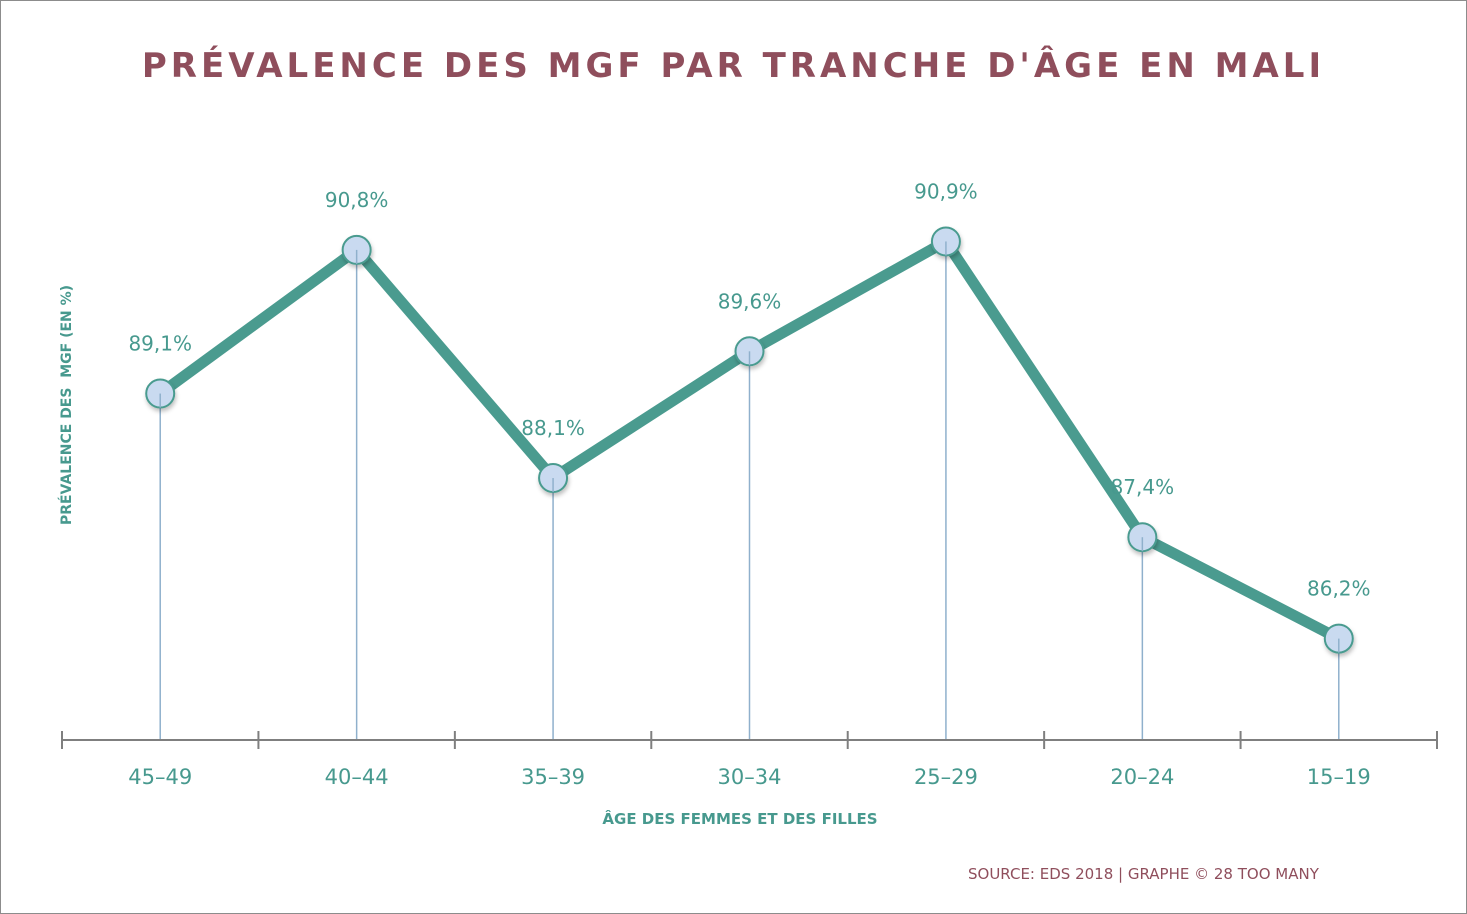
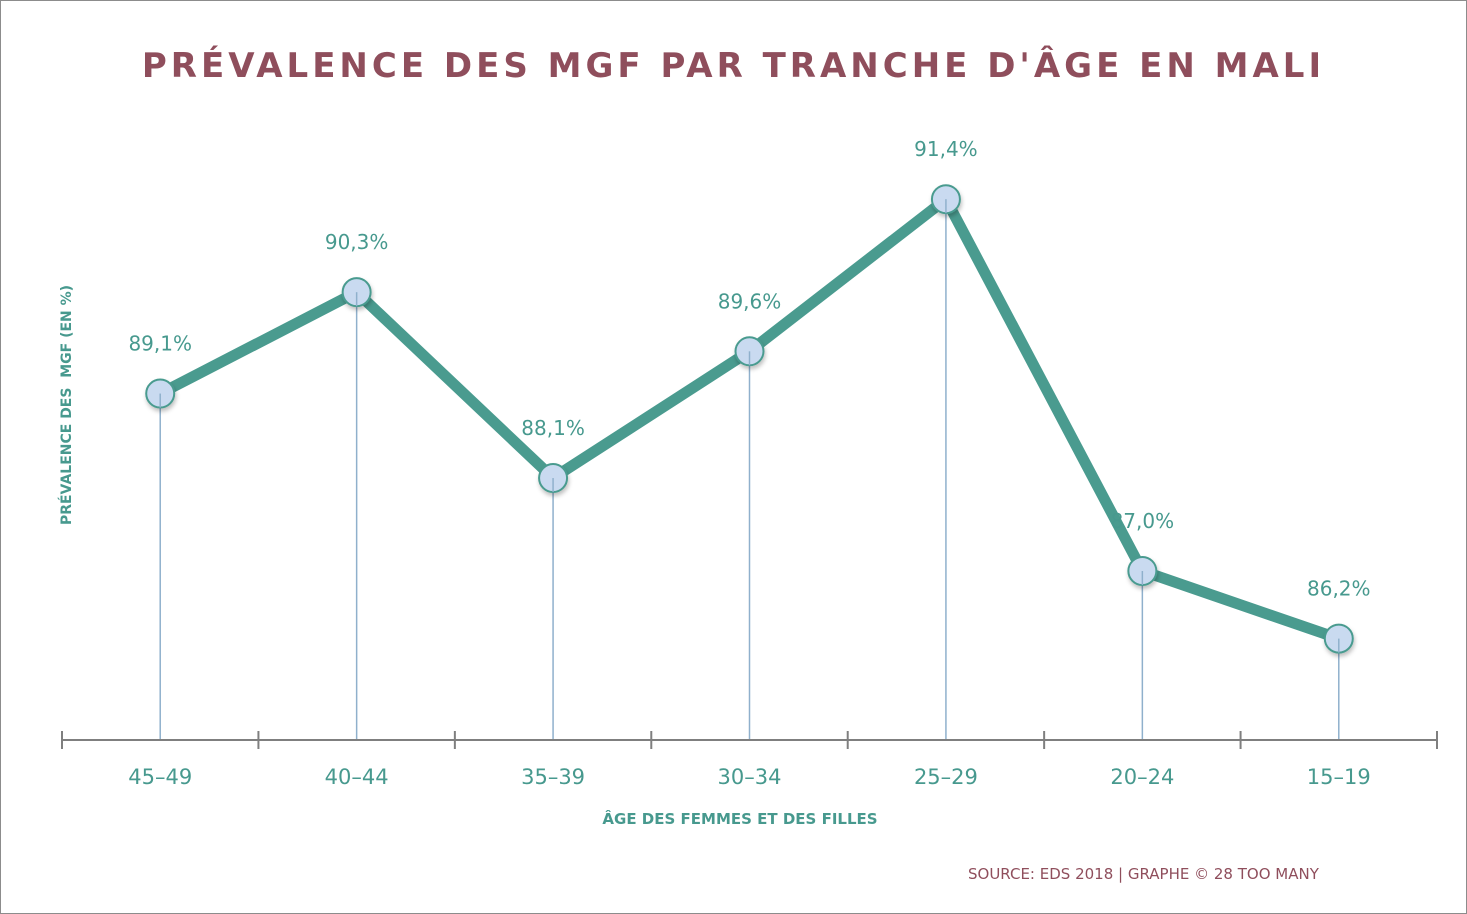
40–44: 90,8% -> 90,3%
25–29: 90,9% -> 91,4%
20–24: 87,4% -> 87,0%
